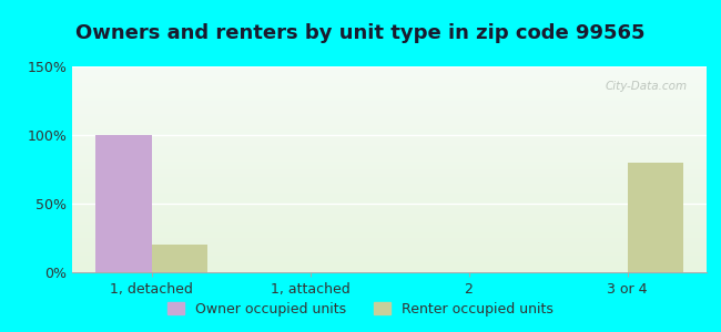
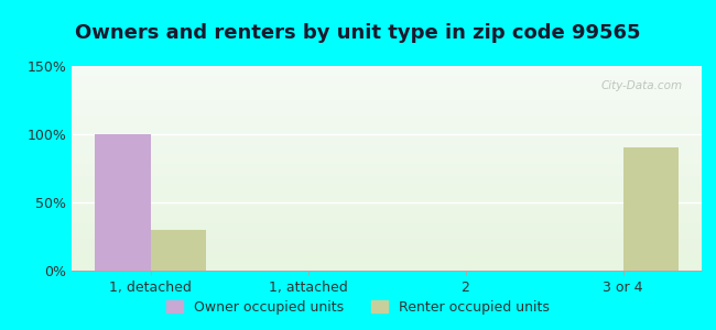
Renter occupied units/1, detached: 20% -> 30%
Renter occupied units/3 or 4: 80% -> 90%
